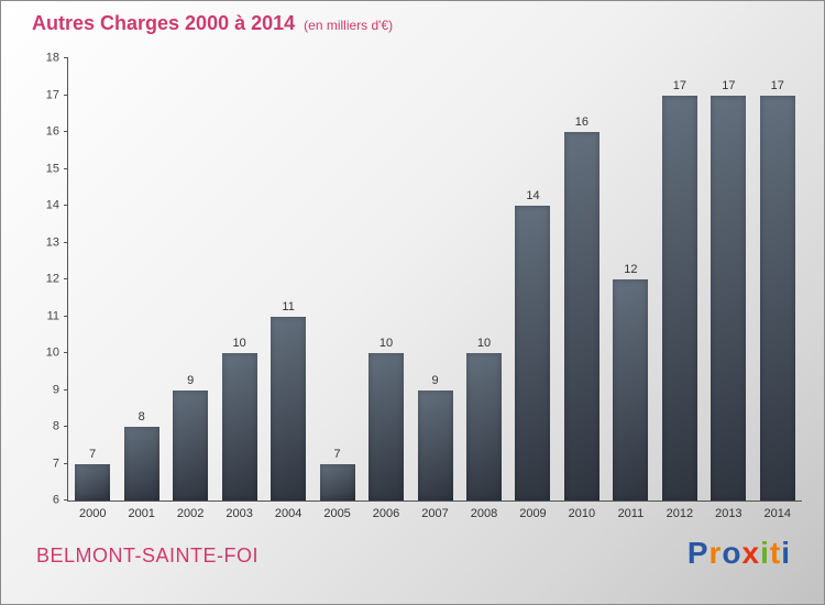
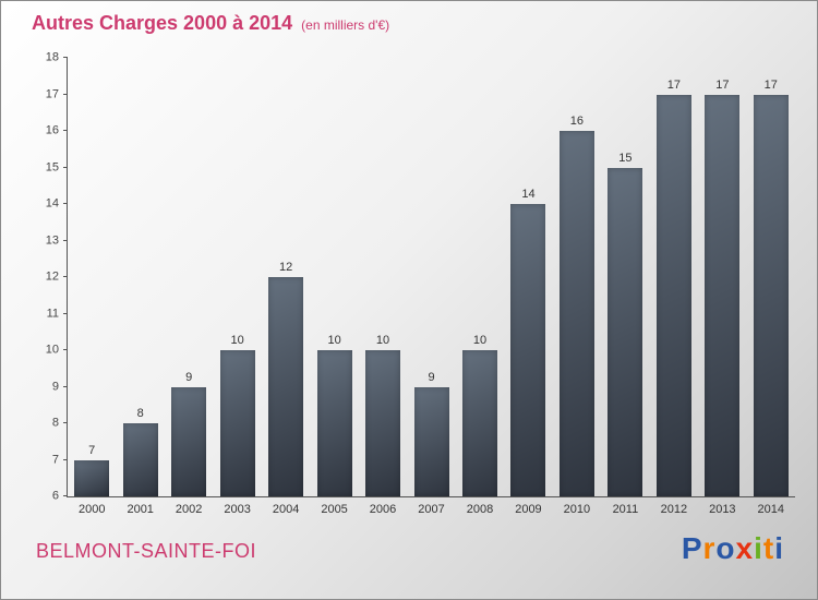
2004: 11 -> 12
2005: 7 -> 10
2011: 12 -> 15
